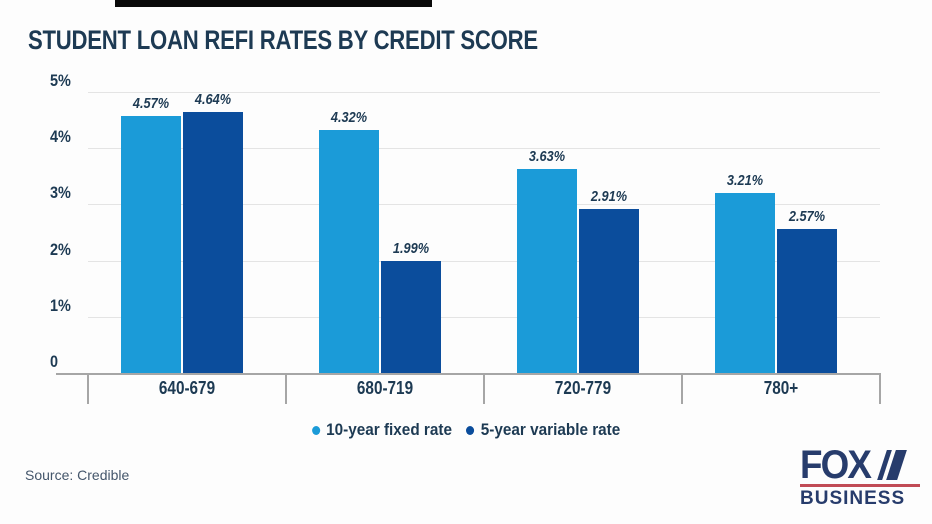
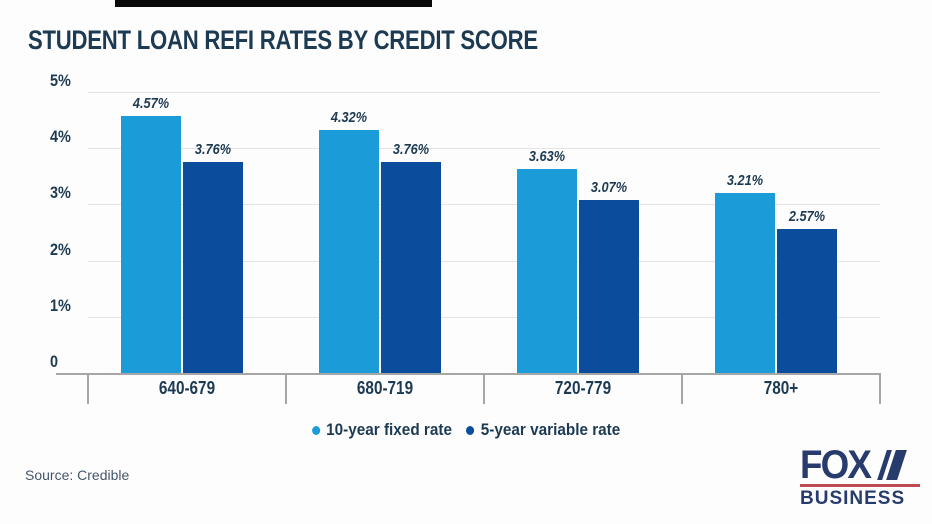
5-year variable rate/640-679: 4.64% -> 3.76%
5-year variable rate/680-719: 1.99% -> 3.76%
5-year variable rate/720-779: 2.91% -> 3.07%
